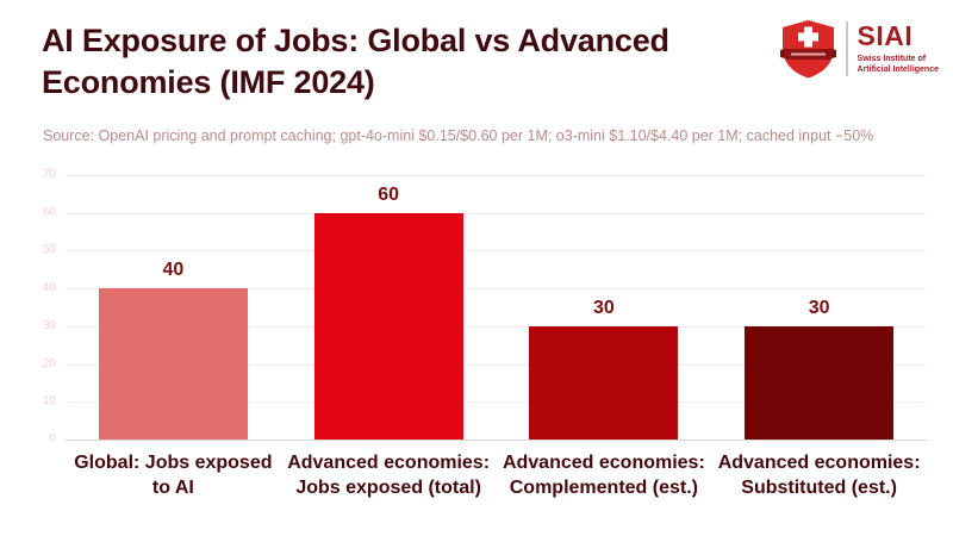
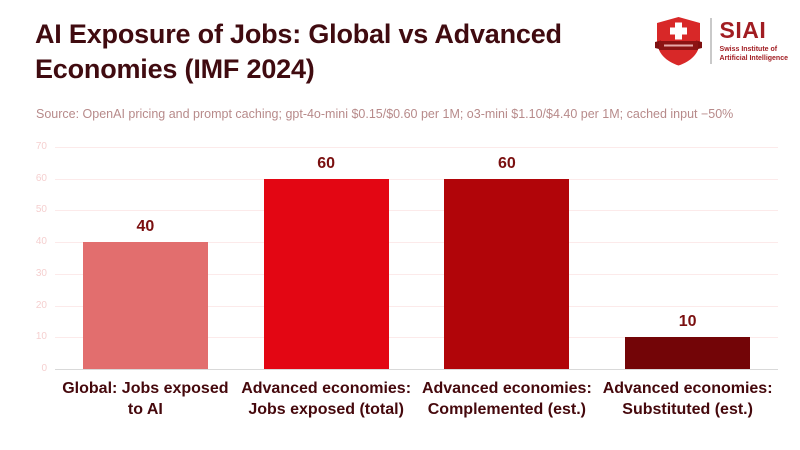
Advanced economies: Complemented (est.): 30 -> 60
Advanced economies: Substituted (est.): 30 -> 10
